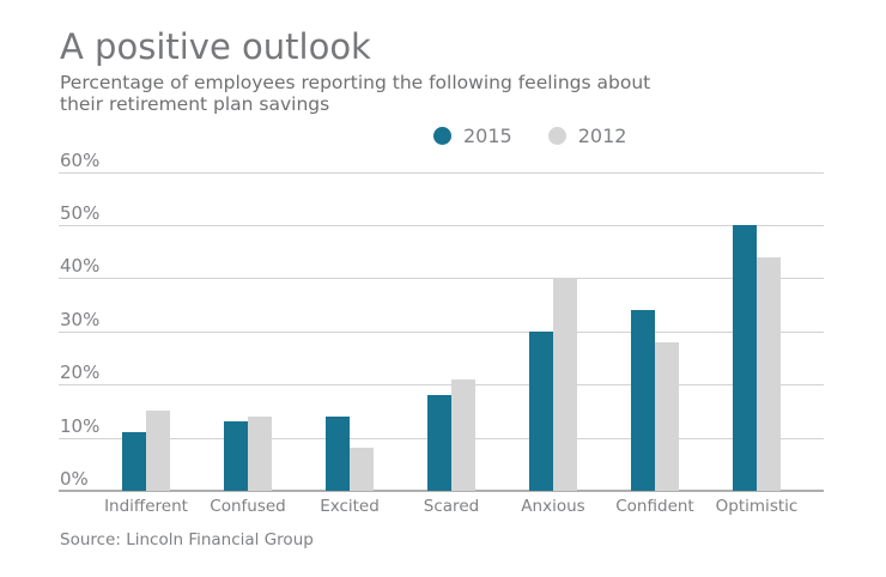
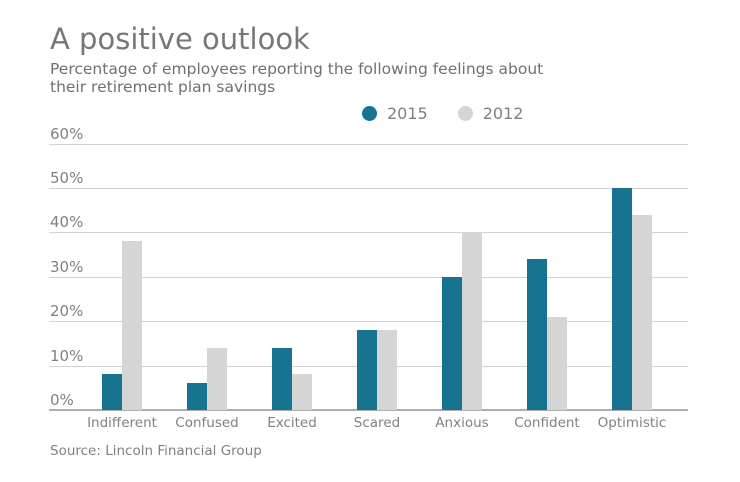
2015/Indifferent: 11% -> 8%
2012/Indifferent: 15% -> 38%
2015/Confused: 13% -> 6%
2012/Scared: 21% -> 18%
2012/Confident: 28% -> 21%
